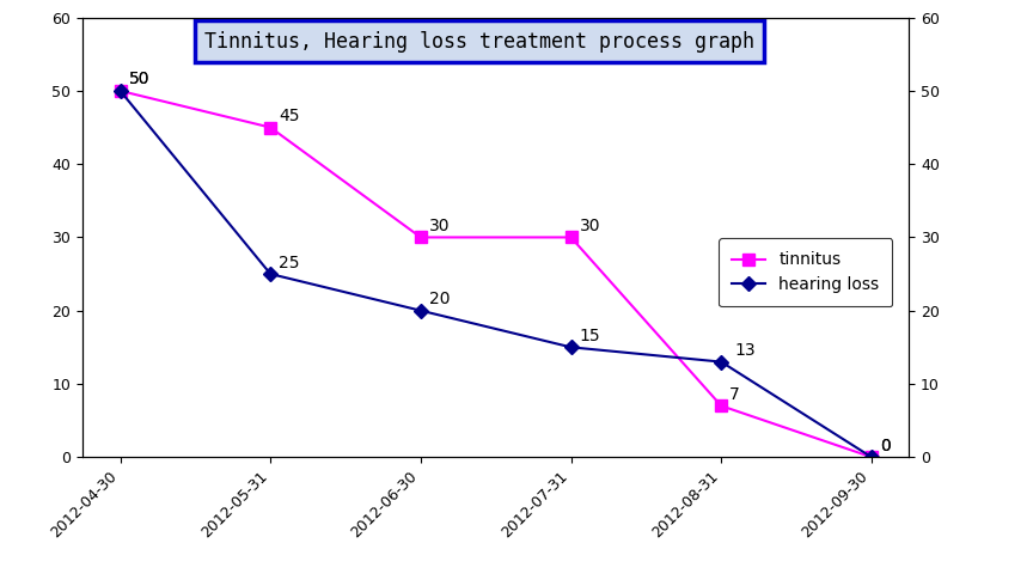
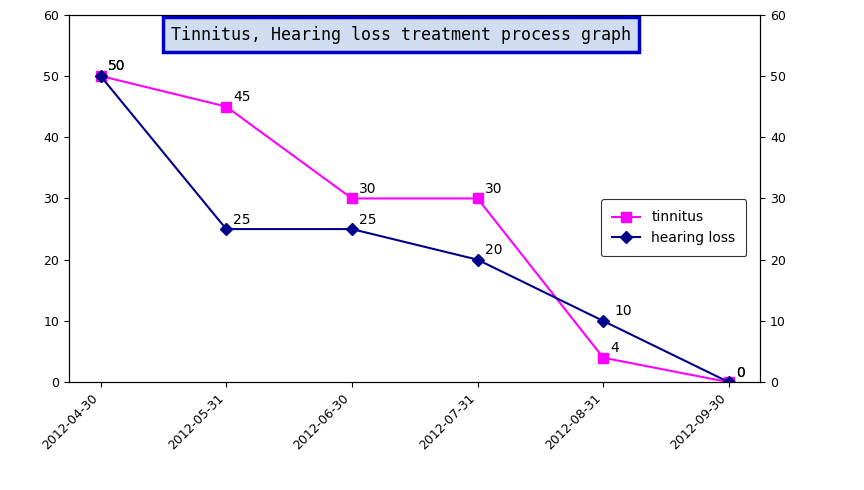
hearing loss/2012-06-30: 20 -> 25
hearing loss/2012-07-31: 15 -> 20
tinnitus/2012-08-31: 7 -> 4
hearing loss/2012-08-31: 13 -> 10
